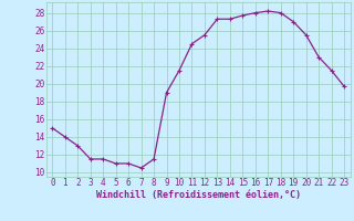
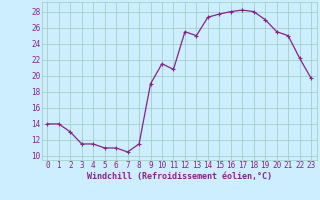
0: 15.0 -> 14.0
11: 24.5 -> 20.8
13: 27.3 -> 25.0
21: 23.0 -> 25.0
22: 21.5 -> 22.2
